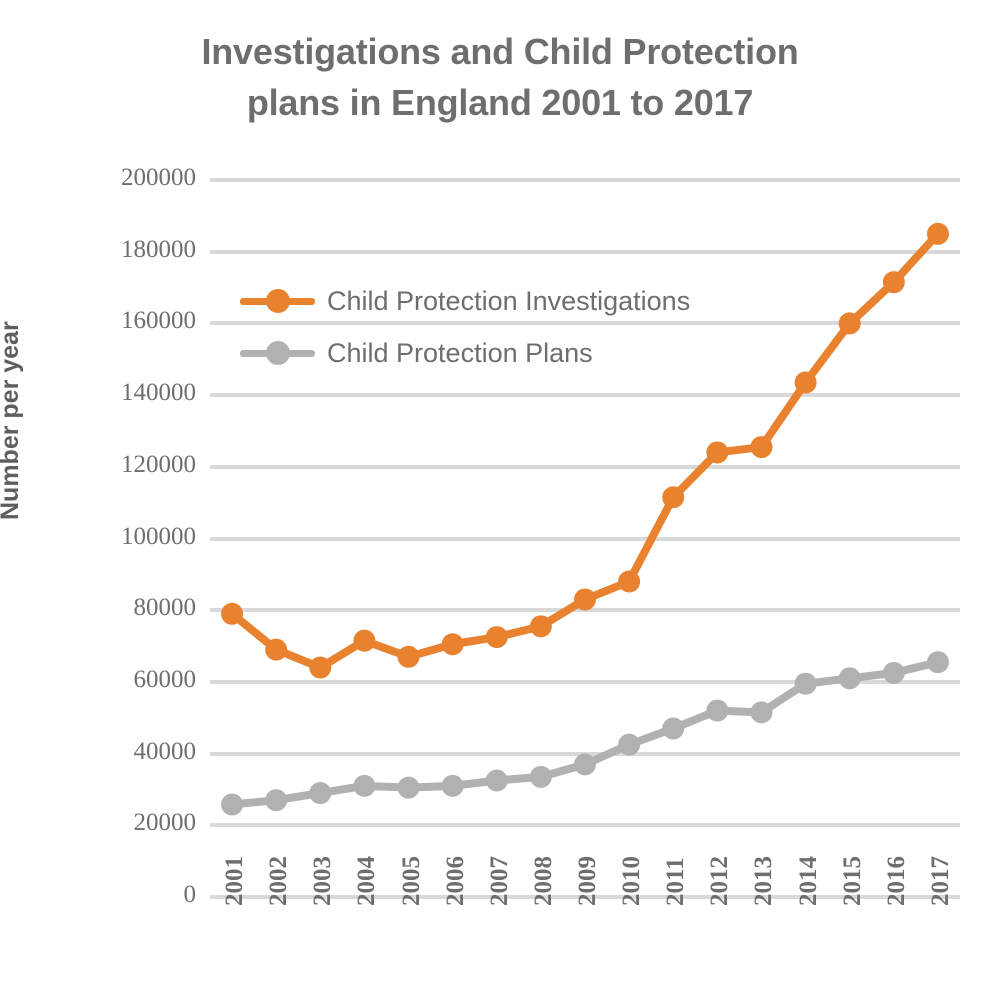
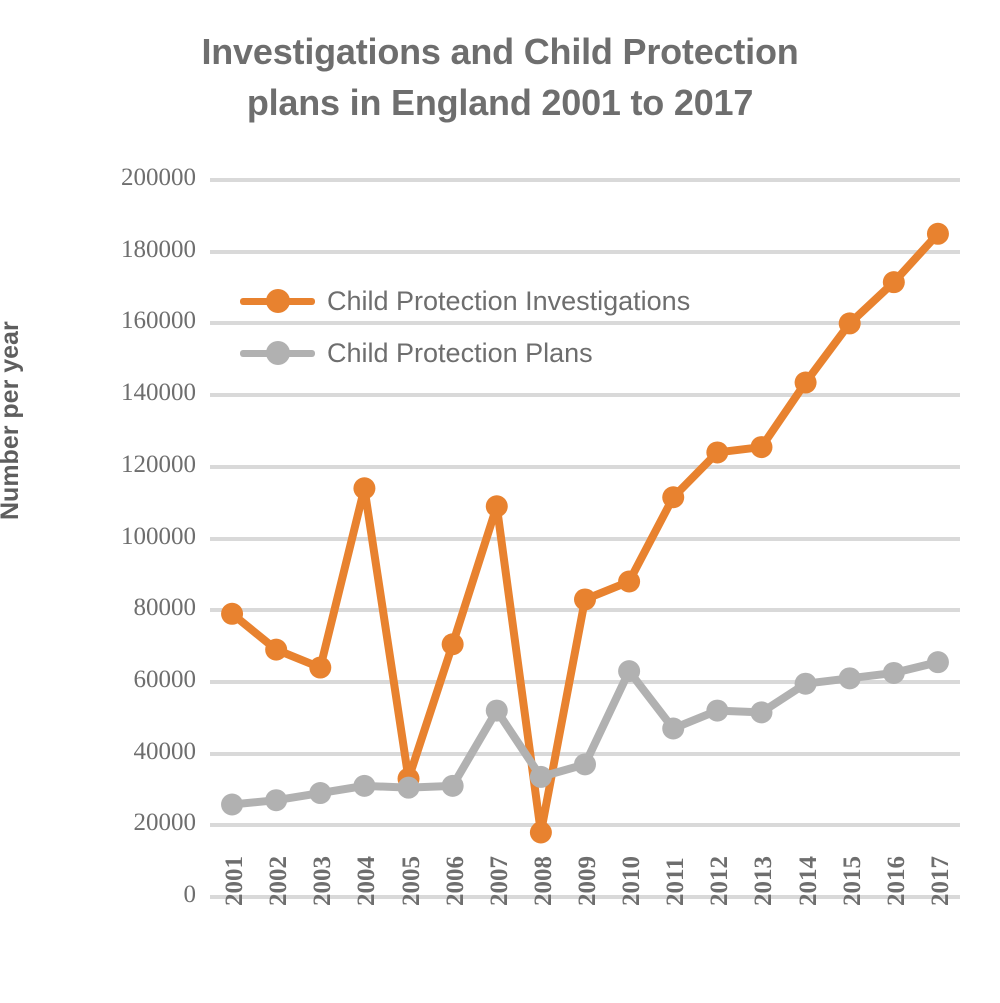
Child Protection Investigations/2004: 72000 -> 114000
Child Protection Investigations/2005: 67000 -> 33000
Child Protection Investigations/2007: 72000 -> 109000
Child Protection Plans/2007: 32000 -> 52000
Child Protection Investigations/2008: 76000 -> 18000
Child Protection Plans/2010: 42000 -> 63000
